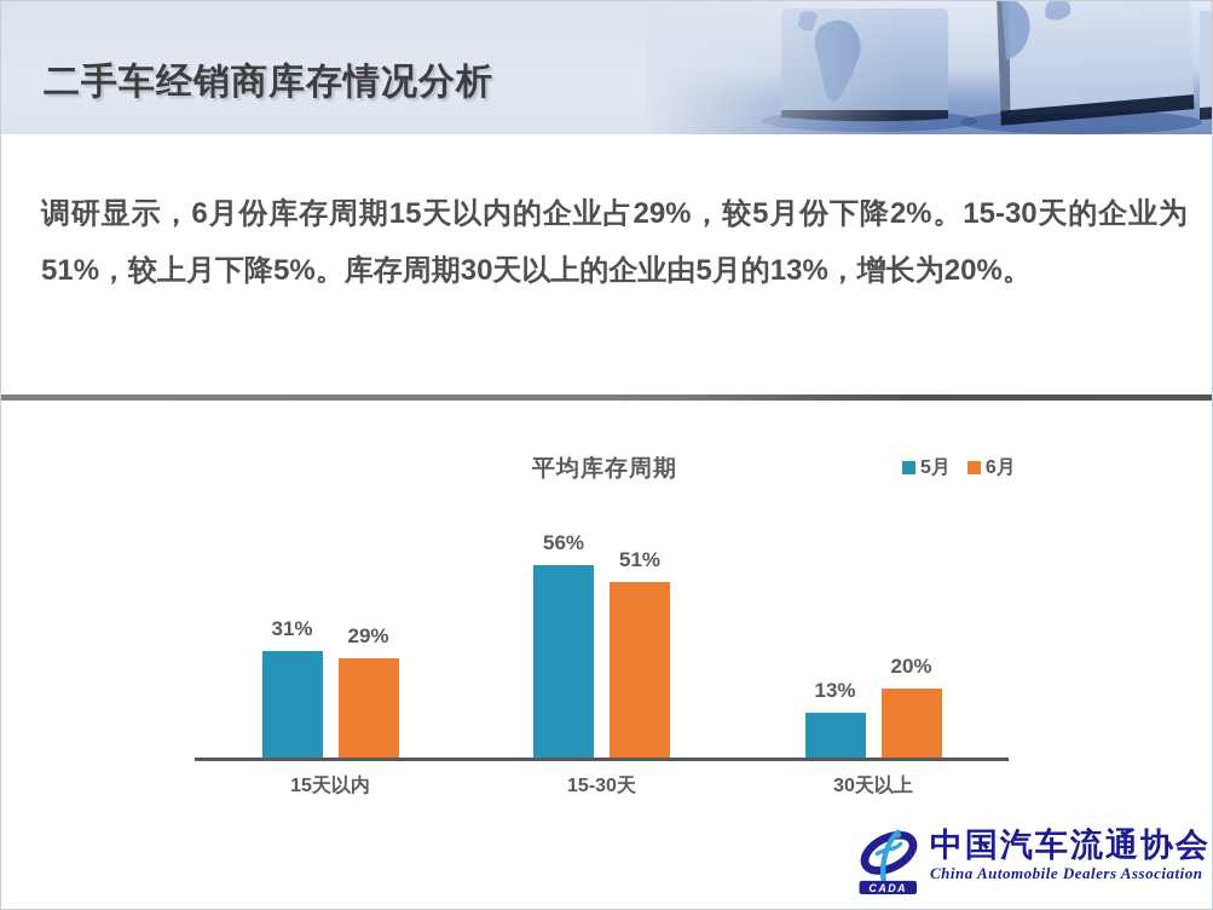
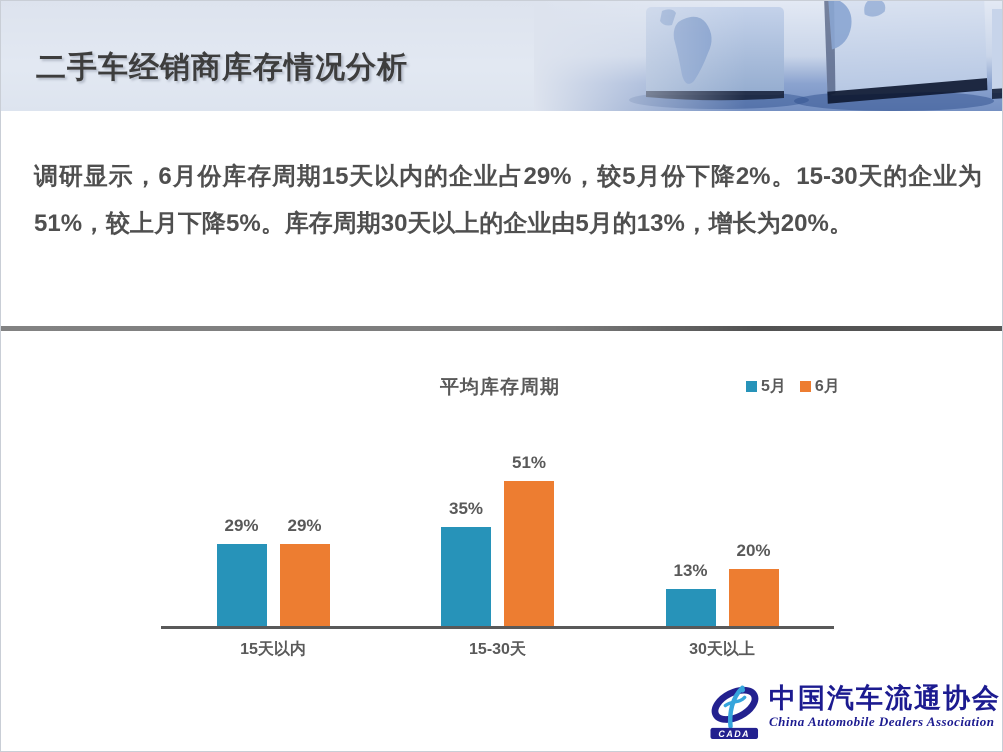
5月/15天以内: 31% -> 29%
5月/15-30天: 56% -> 35%
